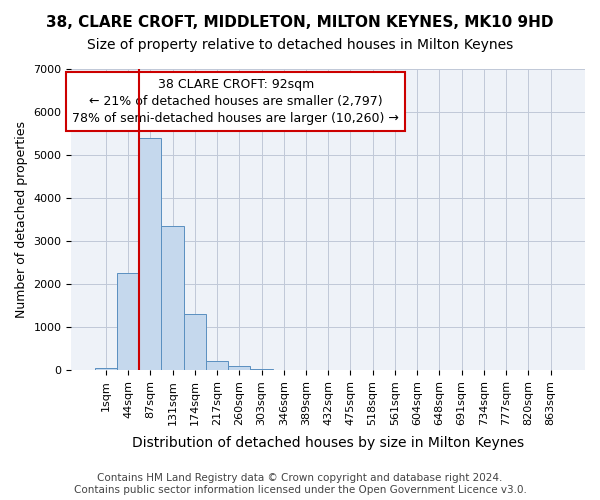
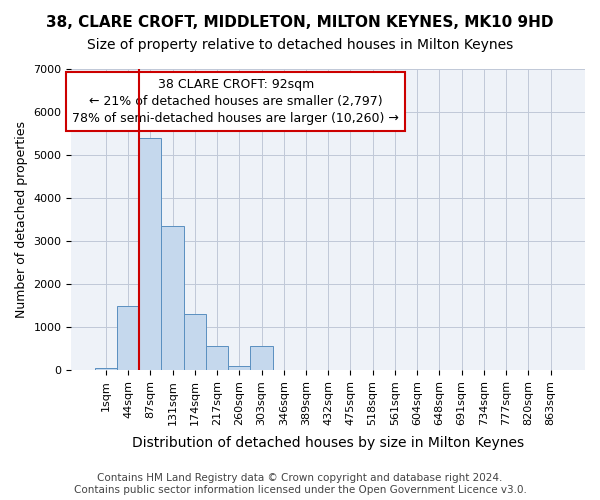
44sqm: 2250 -> 1500
217sqm: 200 -> 550
303sqm: 30 -> 550
